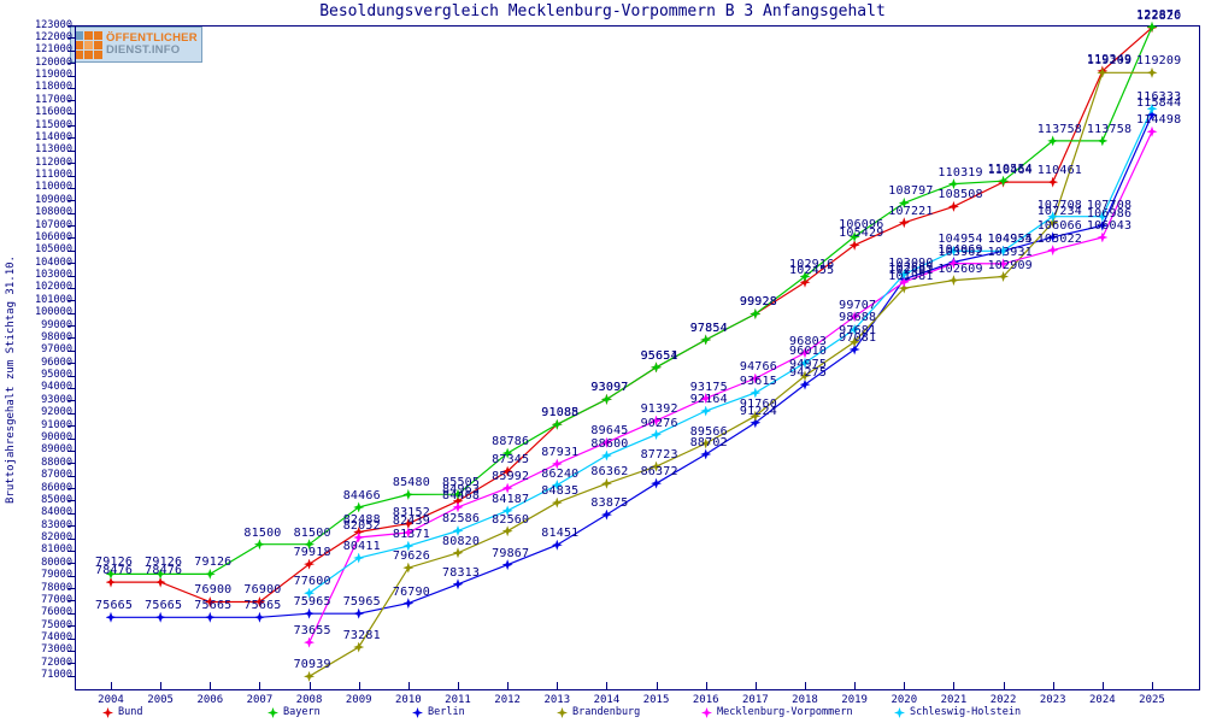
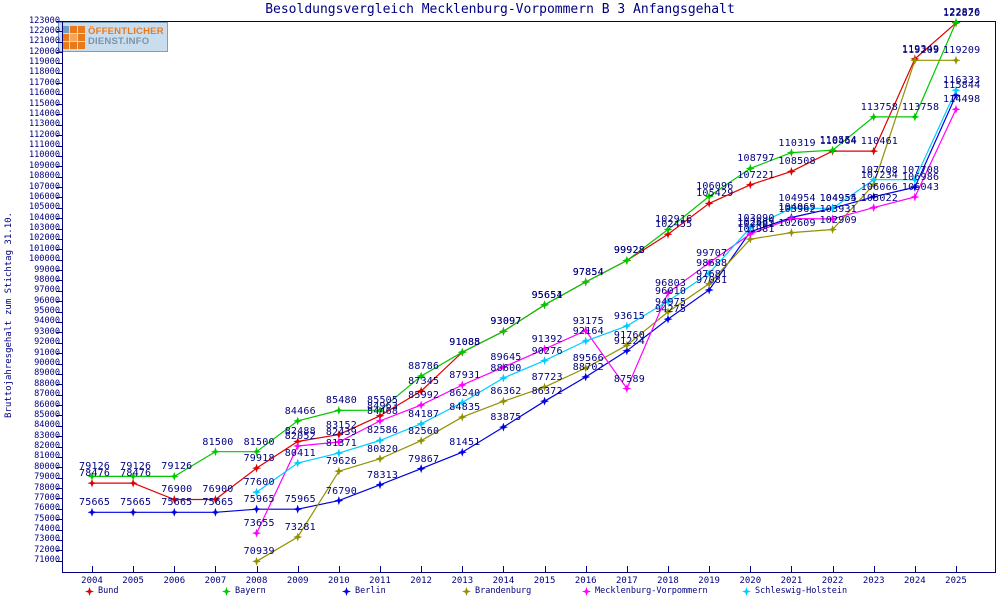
Mecklenburg-Vorpommern/2017: 94766 -> 87589
